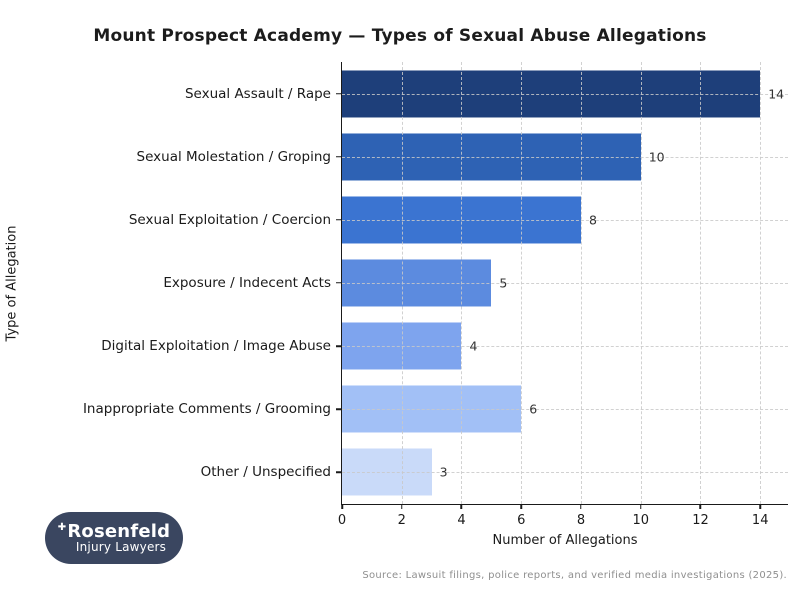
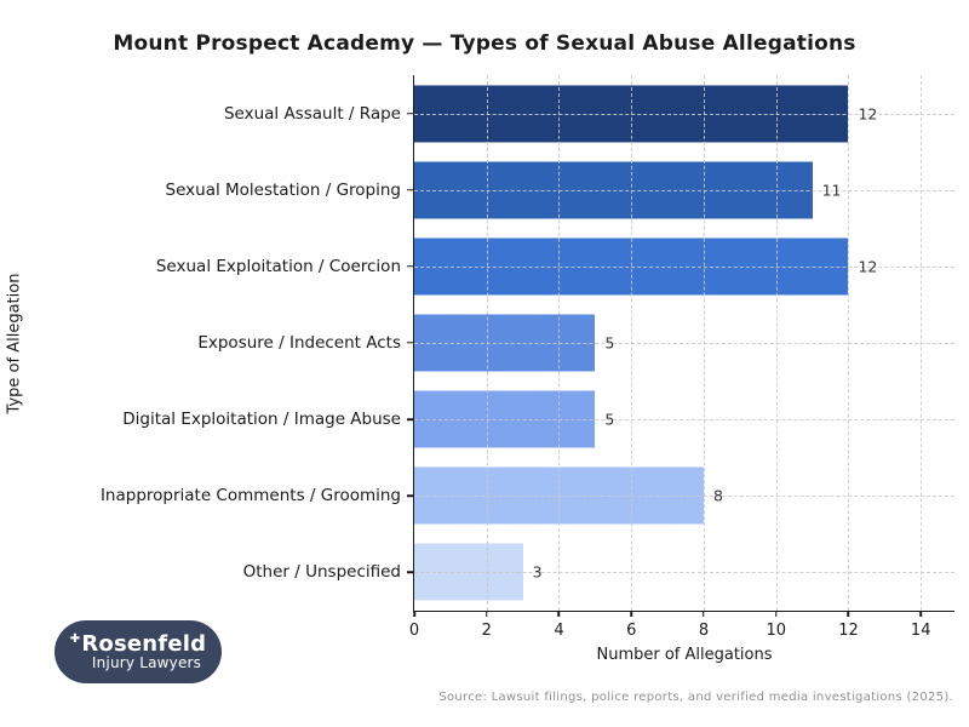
Sexual Assault / Rape: 14 -> 12
Sexual Molestation / Groping: 10 -> 11
Sexual Exploitation / Coercion: 8 -> 12
Digital Exploitation / Image Abuse: 4 -> 5
Inappropriate Comments / Grooming: 6 -> 8
